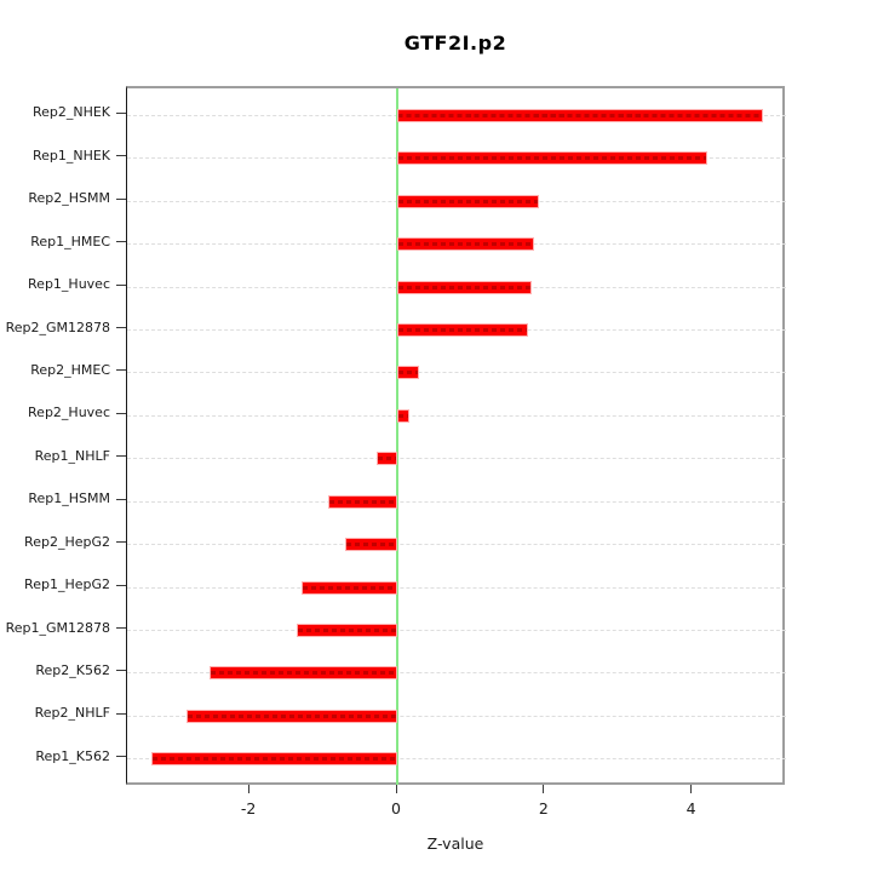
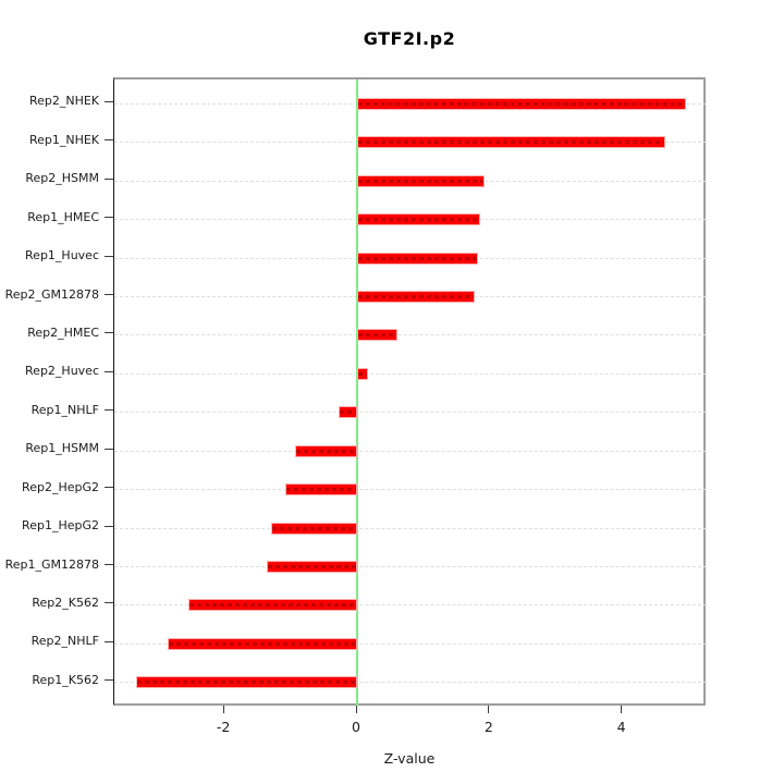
Rep1_NHEK: 4.2 -> 4.6
Rep2_HMEC: 0.3 -> 0.6
Rep2_HepG2: -0.7 -> -1.1
